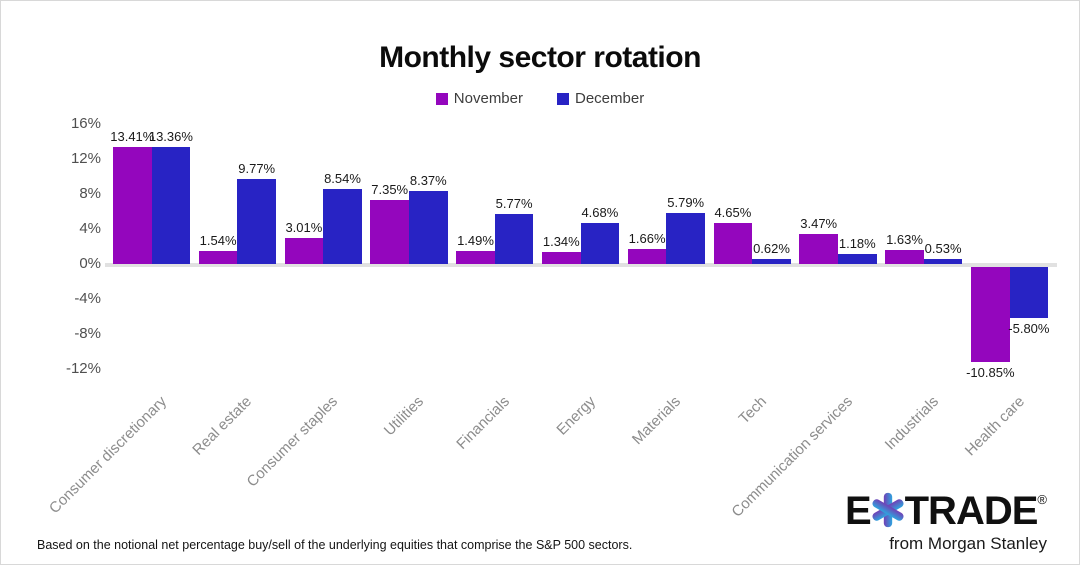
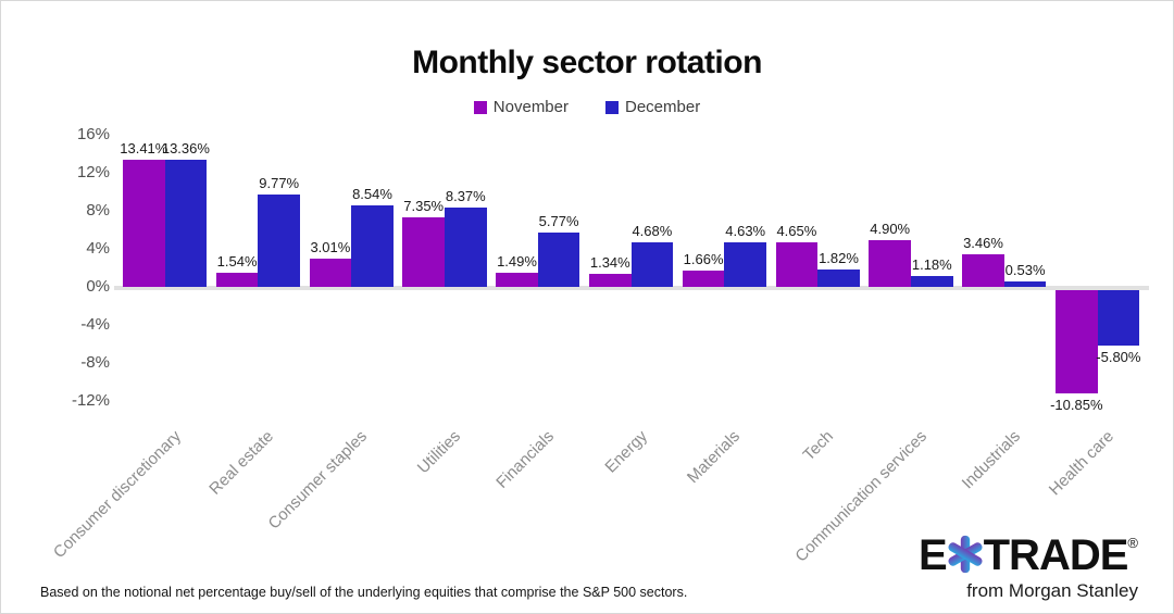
December/Materials: 5.79% -> 4.63%
December/Tech: 0.62% -> 1.82%
November/Communication services: 3.47% -> 4.90%
November/Industrials: 1.63% -> 3.46%
